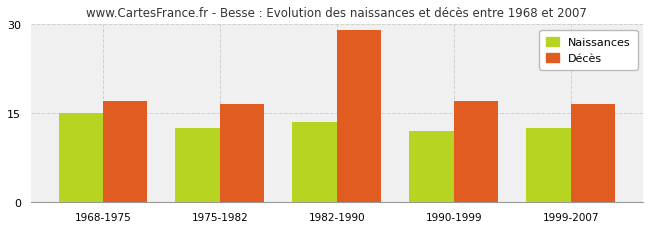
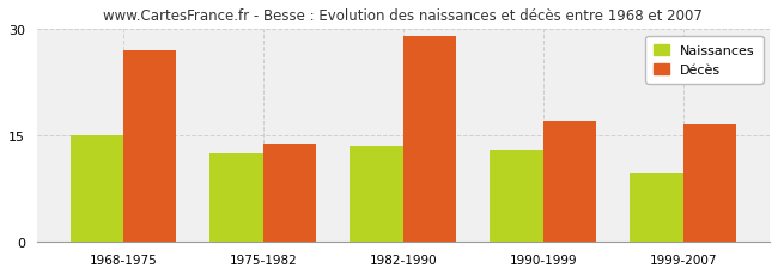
Décès/1968-1975: 17.0 -> 27.0
Décès/1975-1982: 16.5 -> 13.8
Naissances/1990-1999: 12.0 -> 13.0
Naissances/1999-2007: 12.5 -> 9.6
